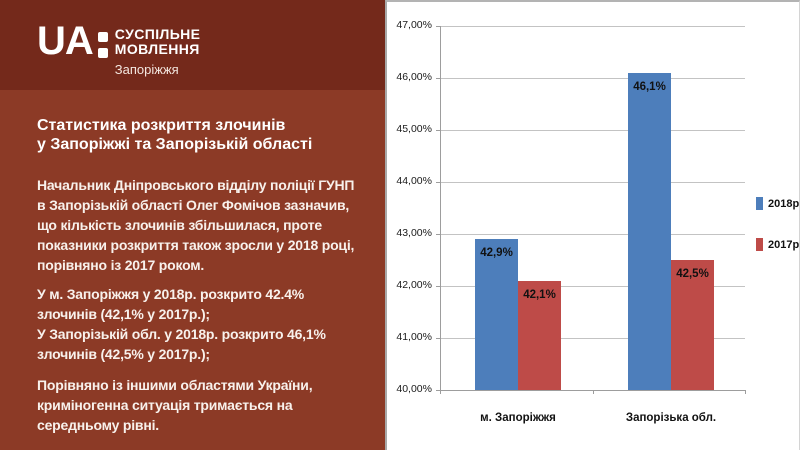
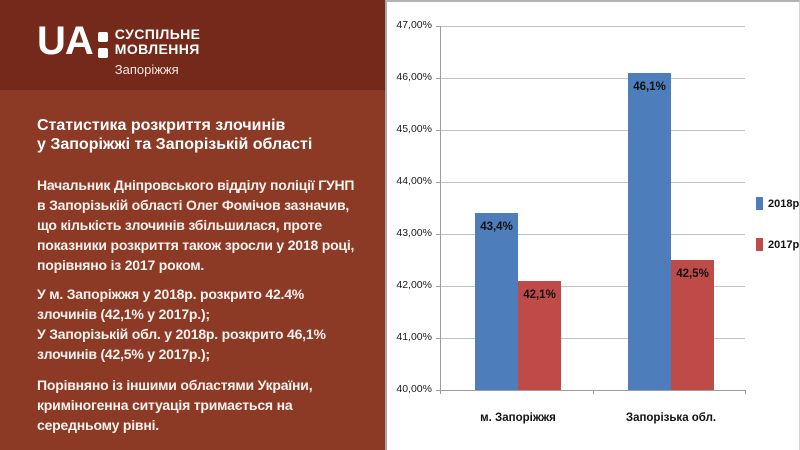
2018р./м. Запоріжжя: 42,9% -> 43,4%
